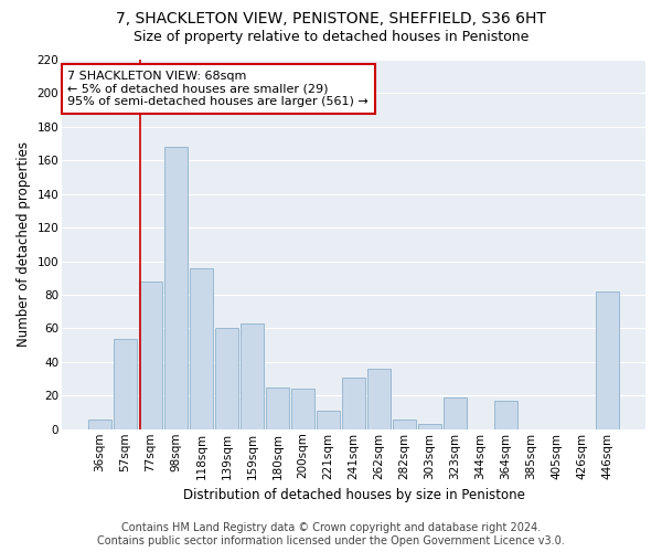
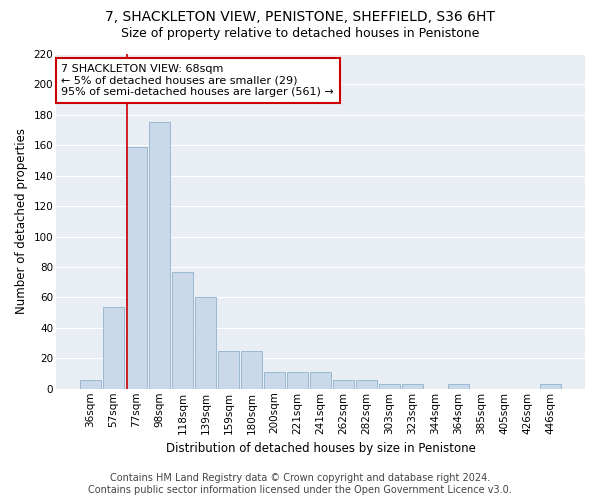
77sqm: 88 -> 159
98sqm: 168 -> 175
118sqm: 96 -> 77
159sqm: 63 -> 25
200sqm: 24 -> 11
241sqm: 31 -> 11
262sqm: 36 -> 6
323sqm: 19 -> 3
364sqm: 17 -> 3
446sqm: 82 -> 3
